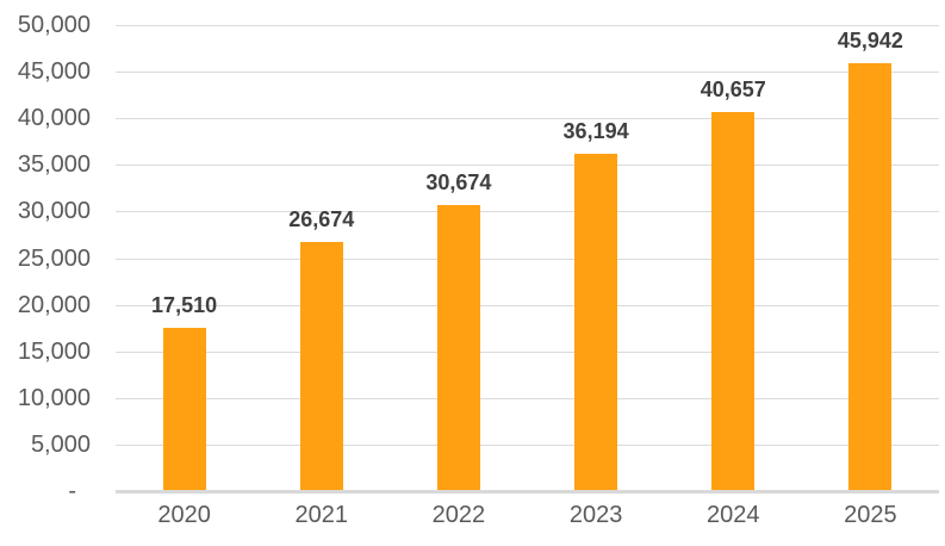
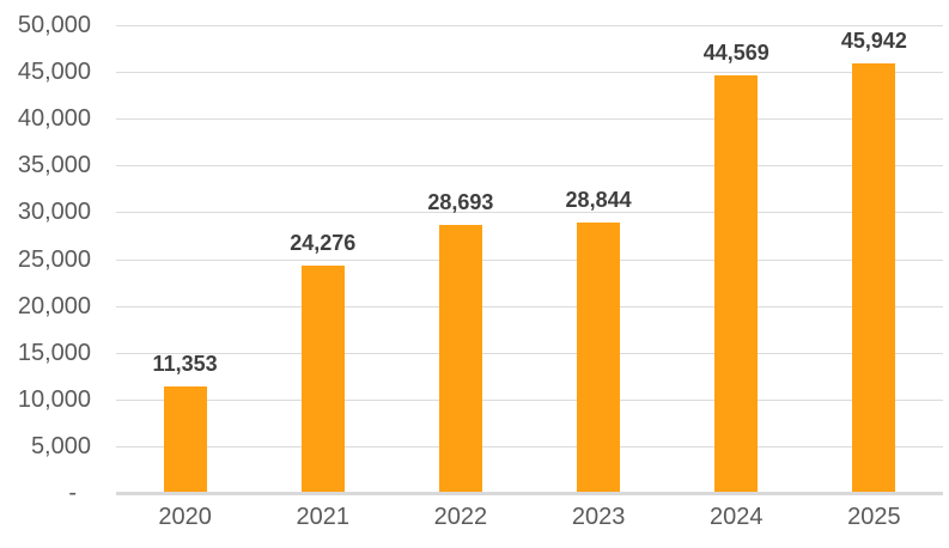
2020: 17,510 -> 11,353
2021: 26,674 -> 24,276
2022: 30,674 -> 28,693
2023: 36,194 -> 28,844
2024: 40,657 -> 44,569
